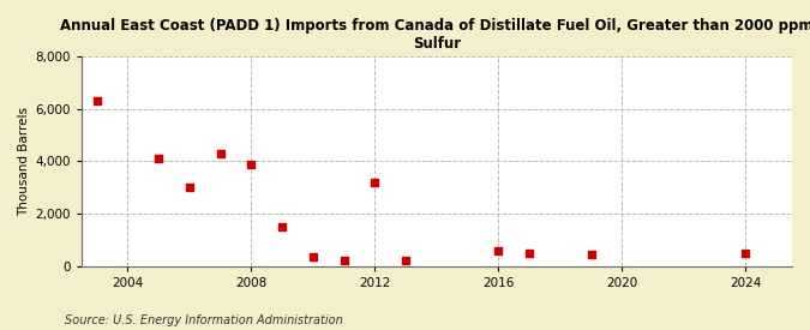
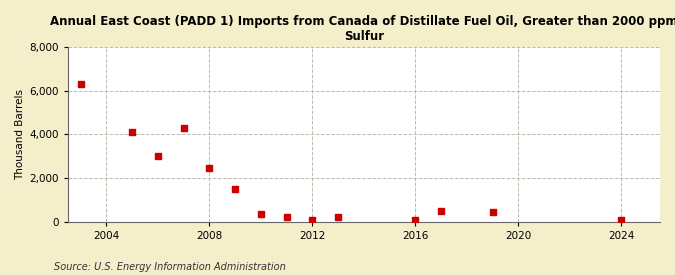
2008: 3,900 -> 2,450
2012: 3,200 -> 80
2016: 600 -> 80
2024: 500 -> 80
